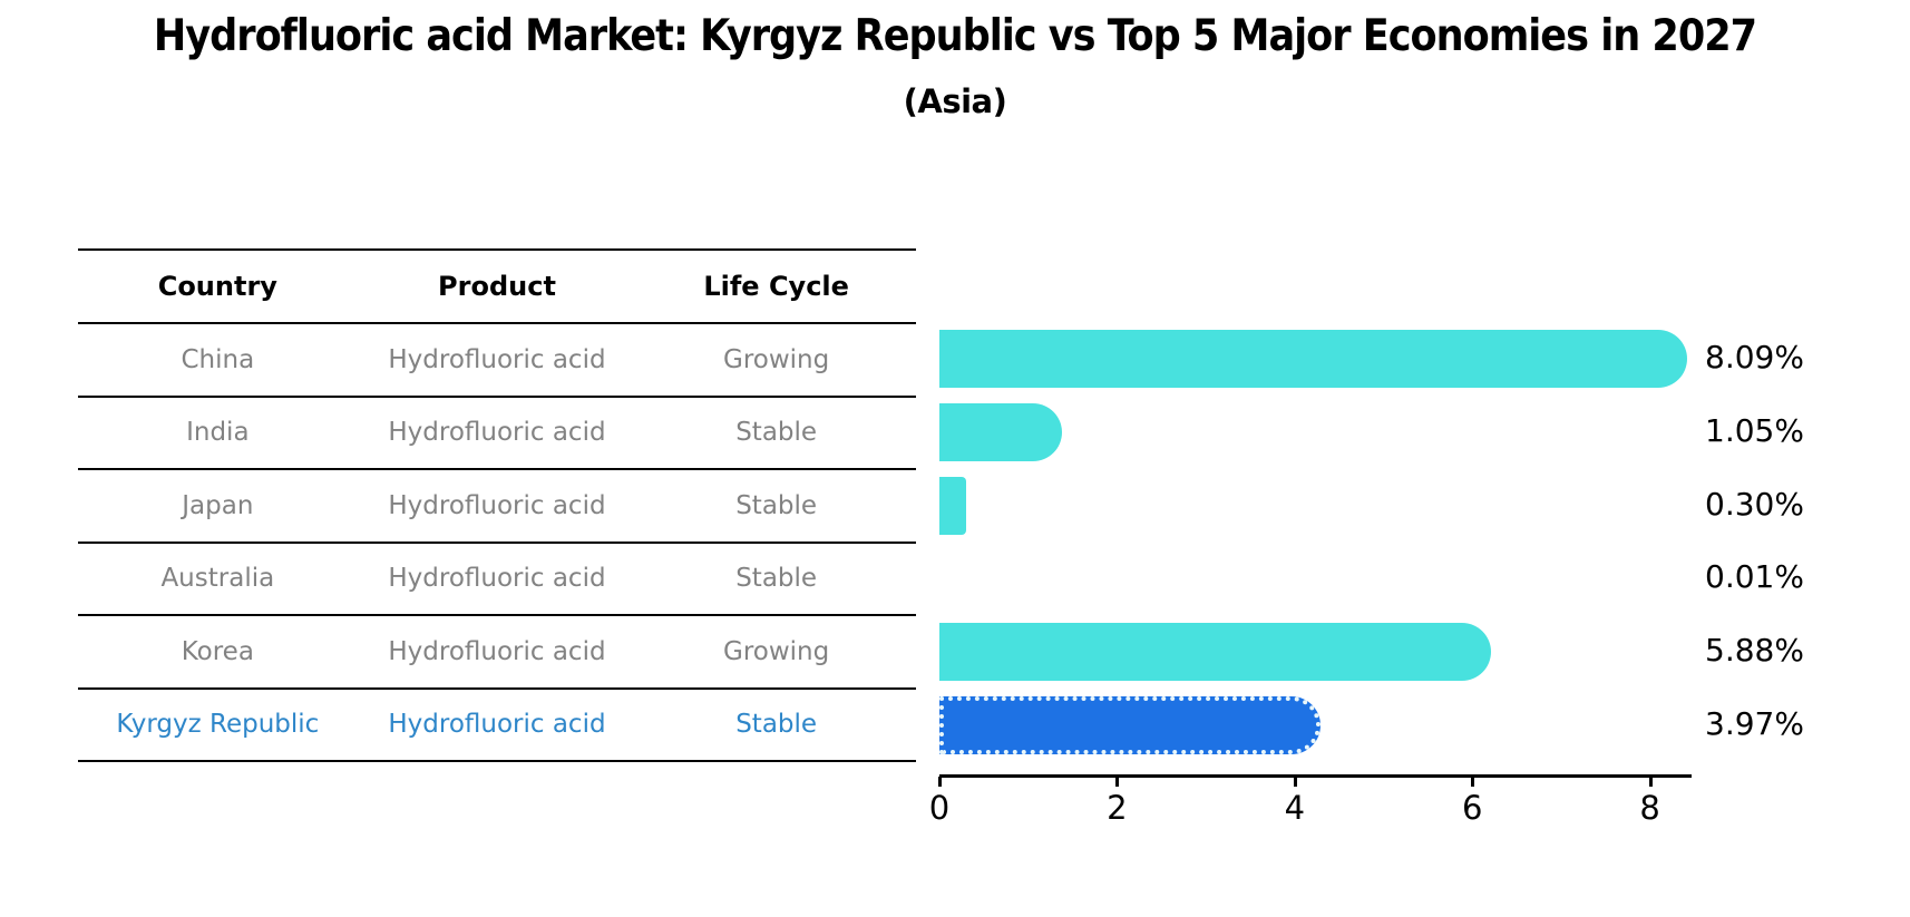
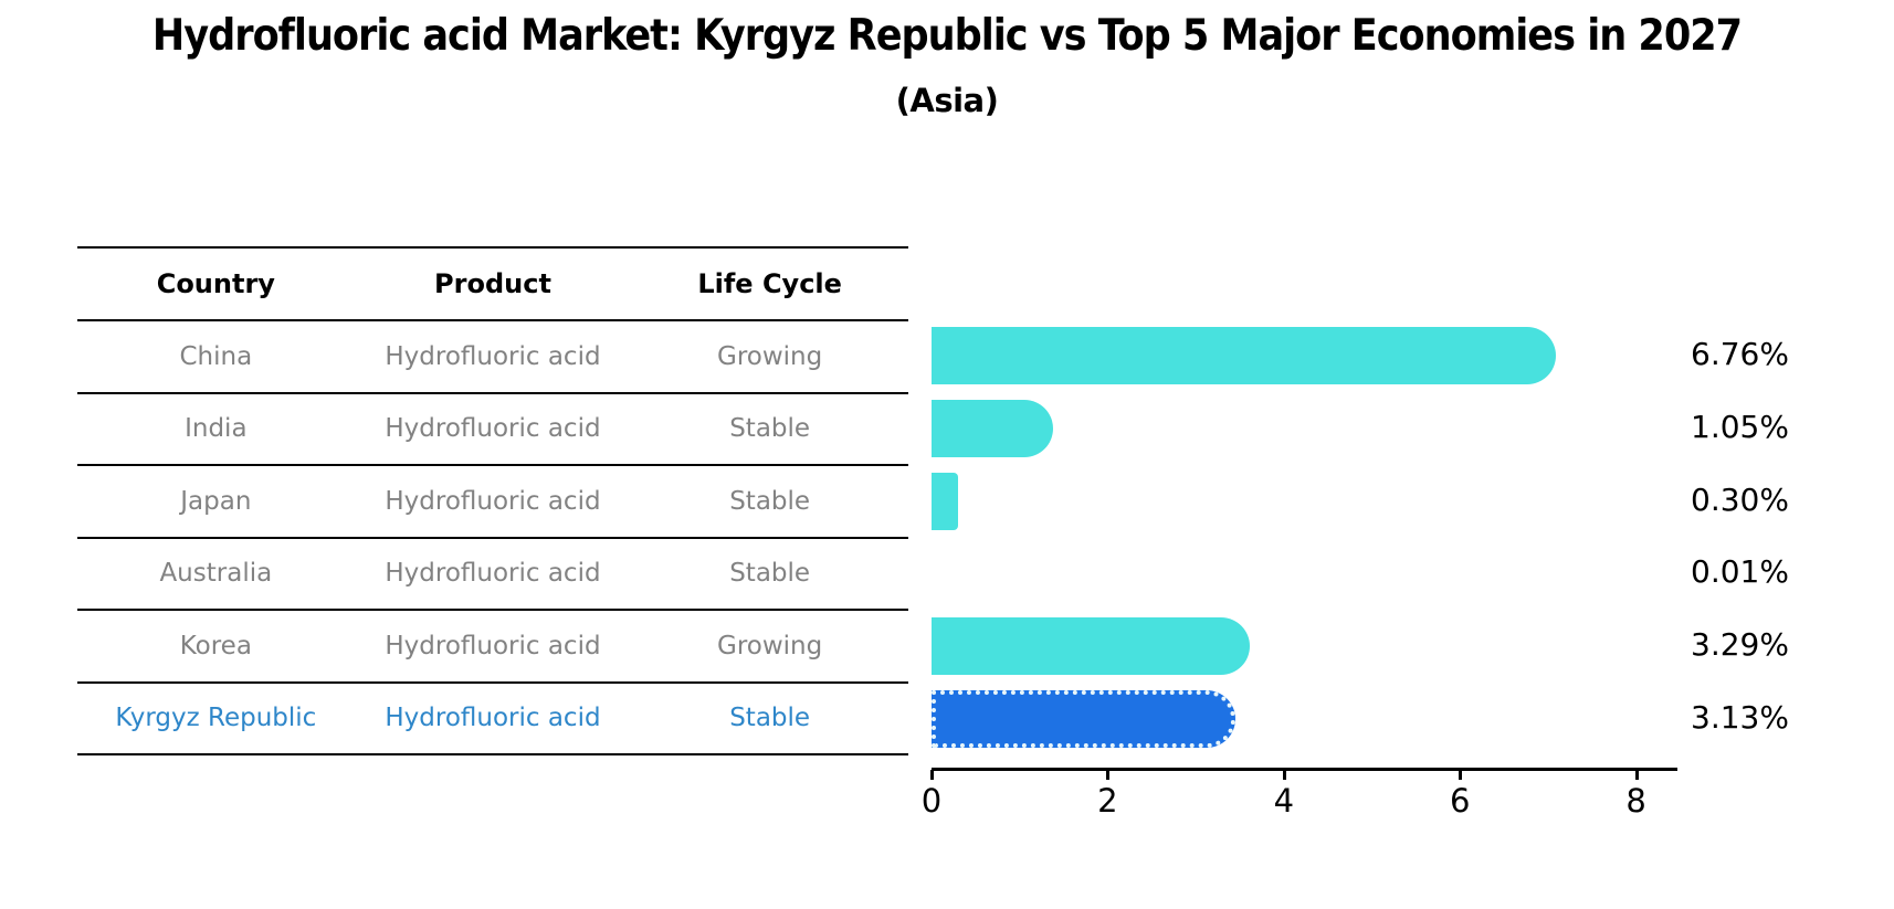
China: 8.09% -> 6.76%
Korea: 5.88% -> 3.29%
Kyrgyz Republic: 3.97% -> 3.13%
